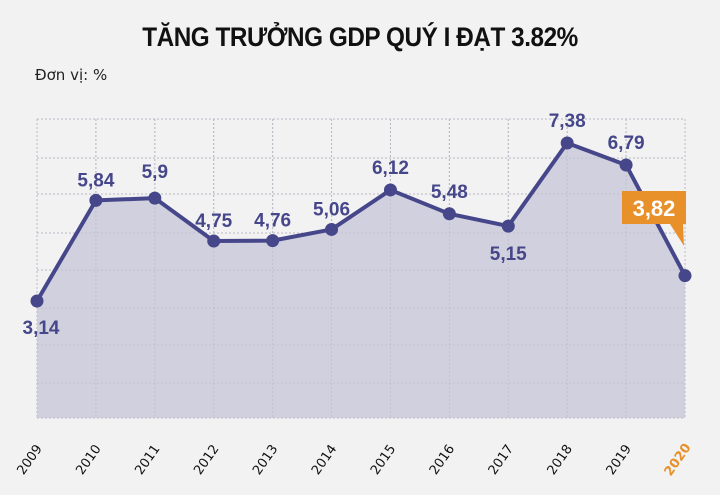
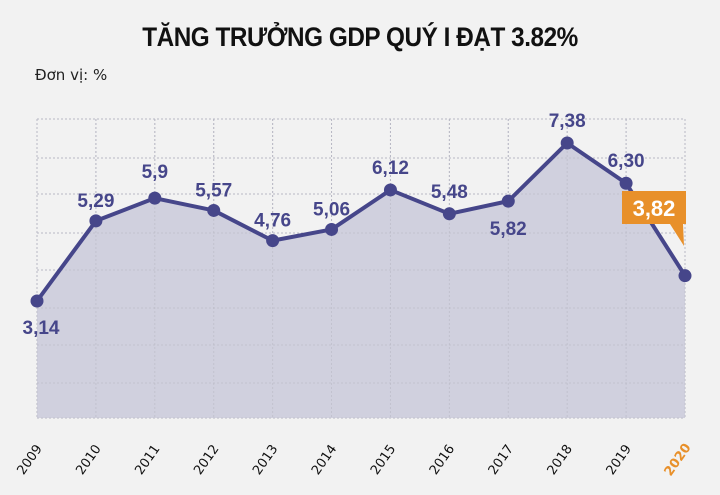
2010: 5,84 -> 5,29
2012: 4,75 -> 5,57
2017: 5,15 -> 5,82
2019: 6,79 -> 6,30
